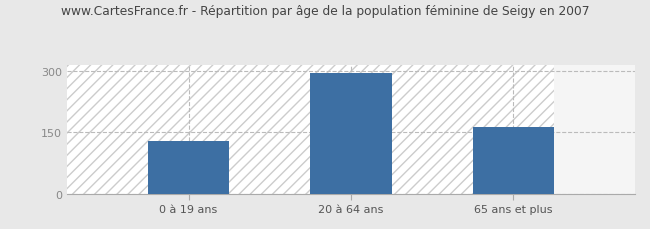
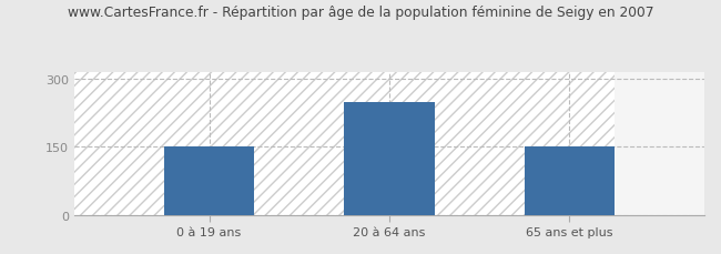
0 à 19 ans: 128 -> 150
20 à 64 ans: 295 -> 250
65 ans et plus: 163 -> 150
